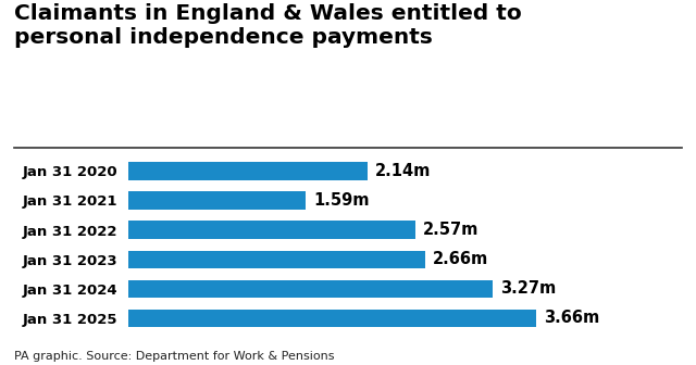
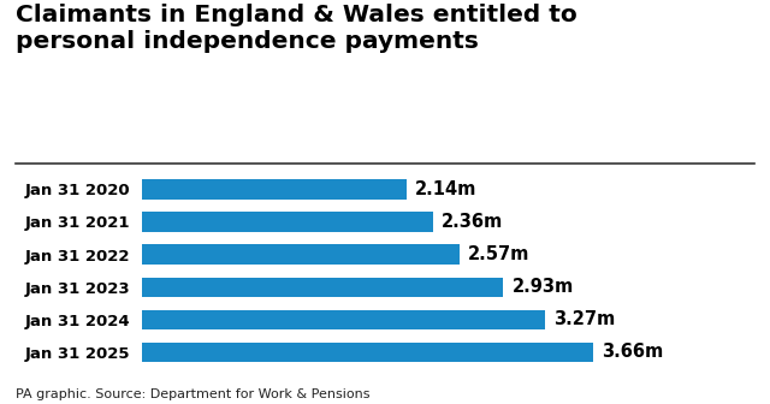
Jan 31 2021: 1.59m -> 2.36m
Jan 31 2023: 2.66m -> 2.93m
